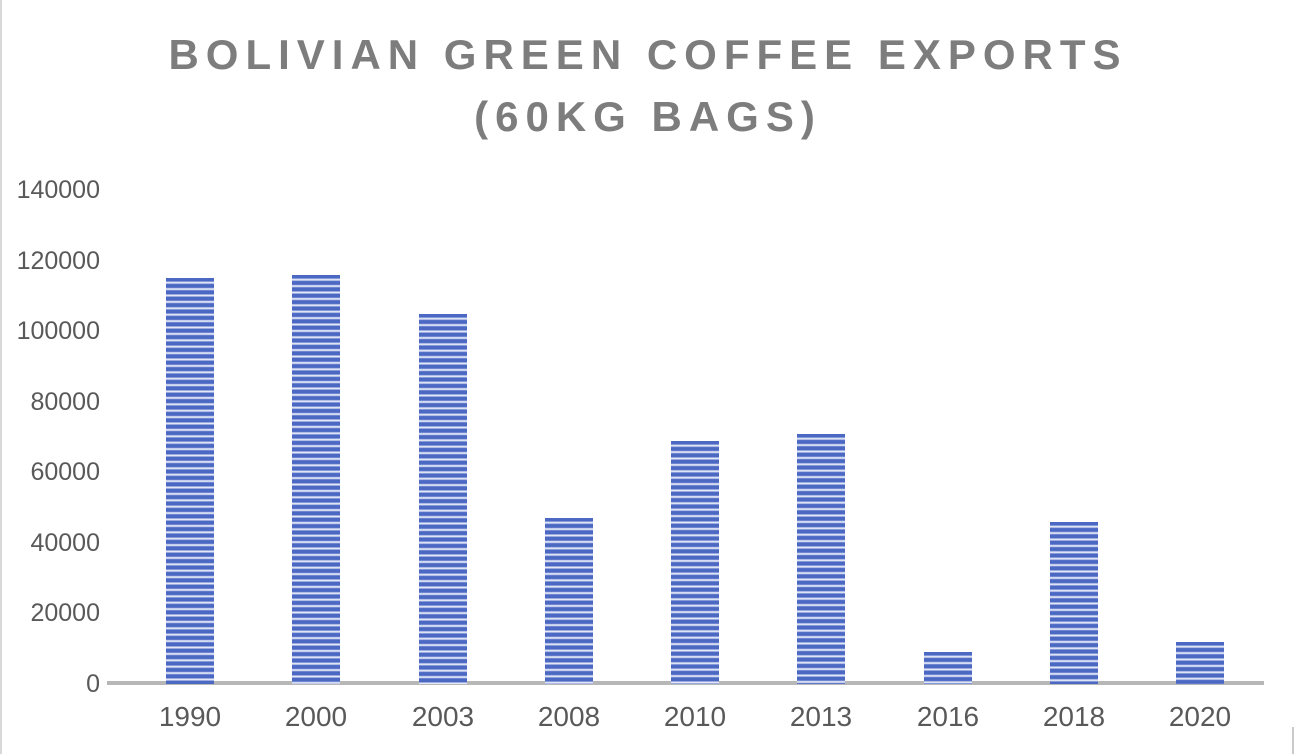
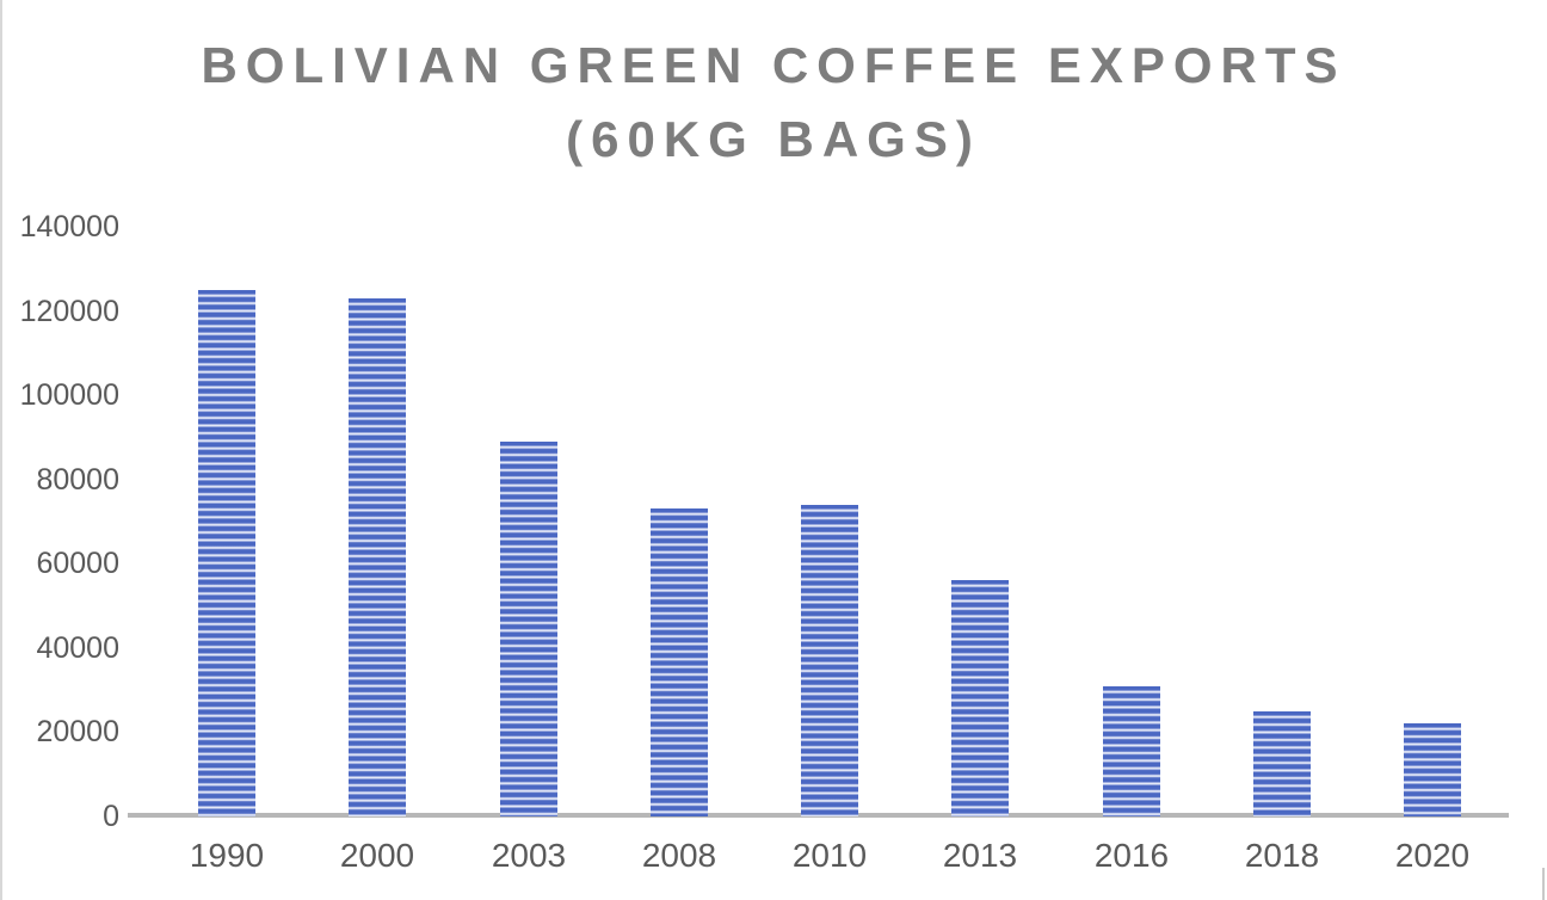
1990: 115000 -> 125000
2000: 116000 -> 123000
2003: 105000 -> 89000
2008: 47000 -> 73000
2010: 69000 -> 74000
2013: 71000 -> 56000
2016: 9000 -> 31000
2018: 46000 -> 25000
2020: 12000 -> 22000
